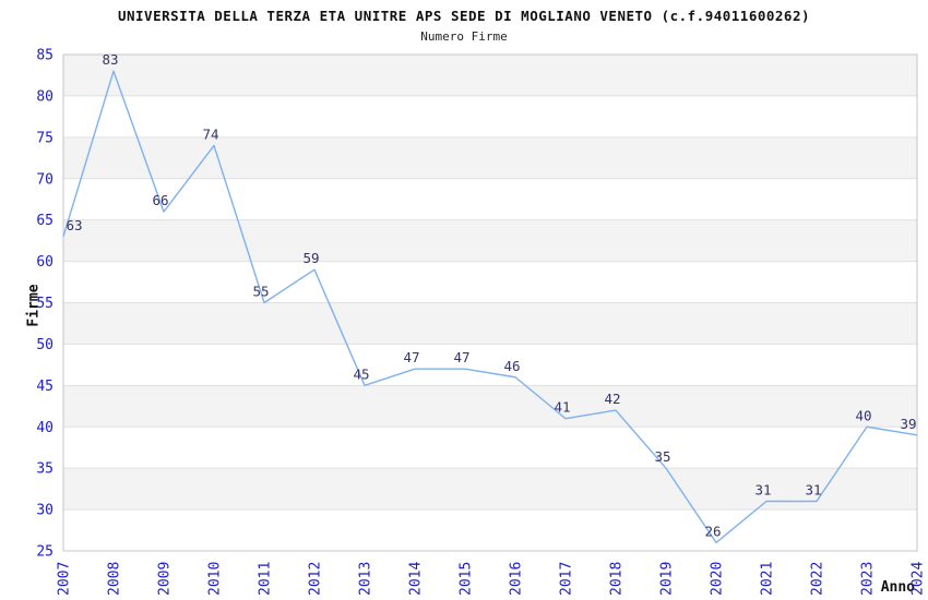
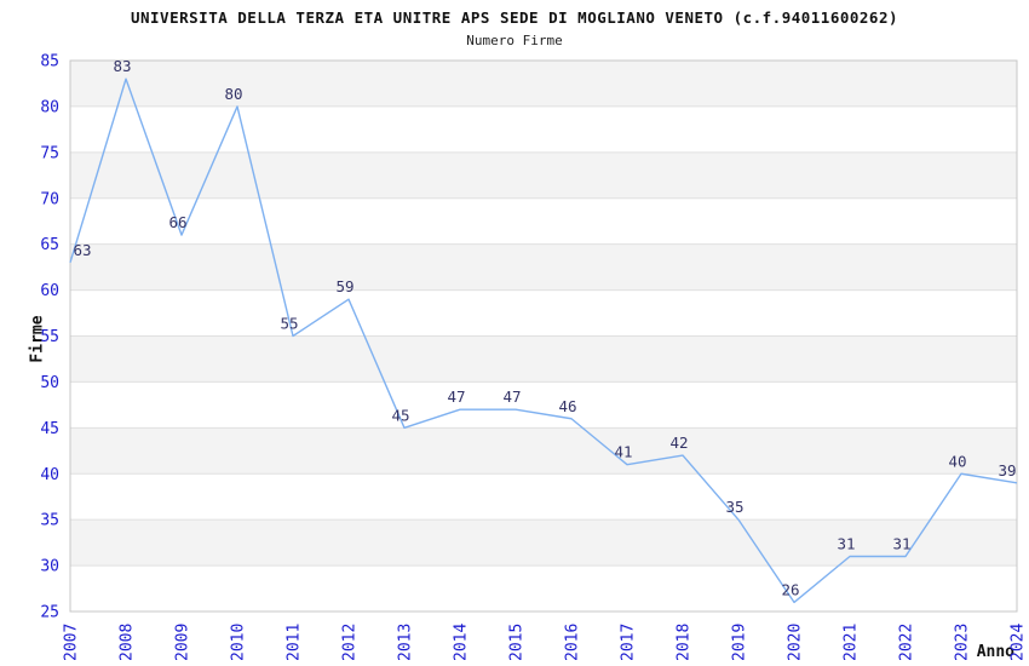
2010: 74 -> 80
